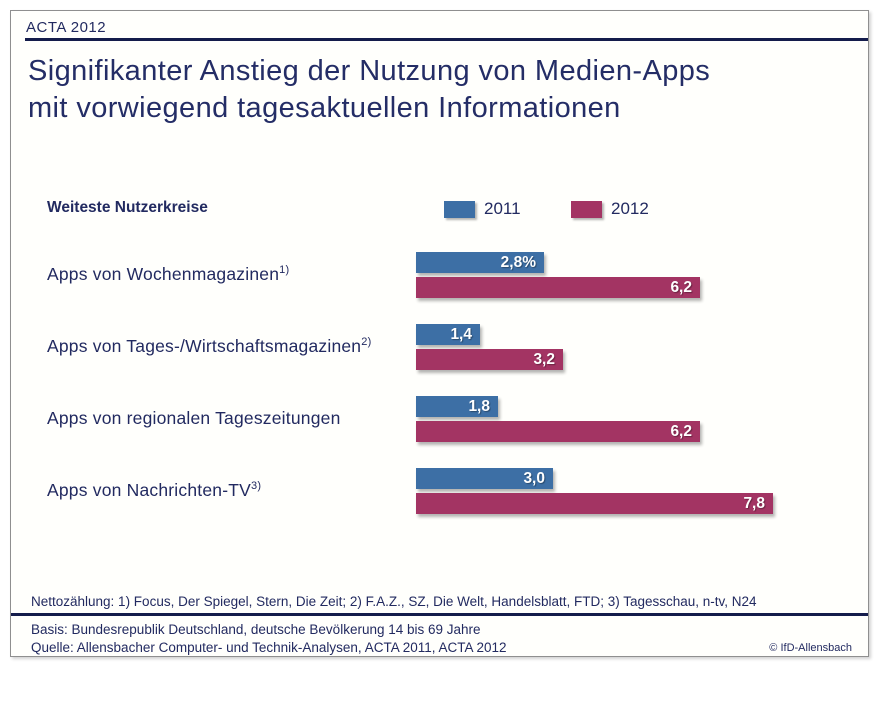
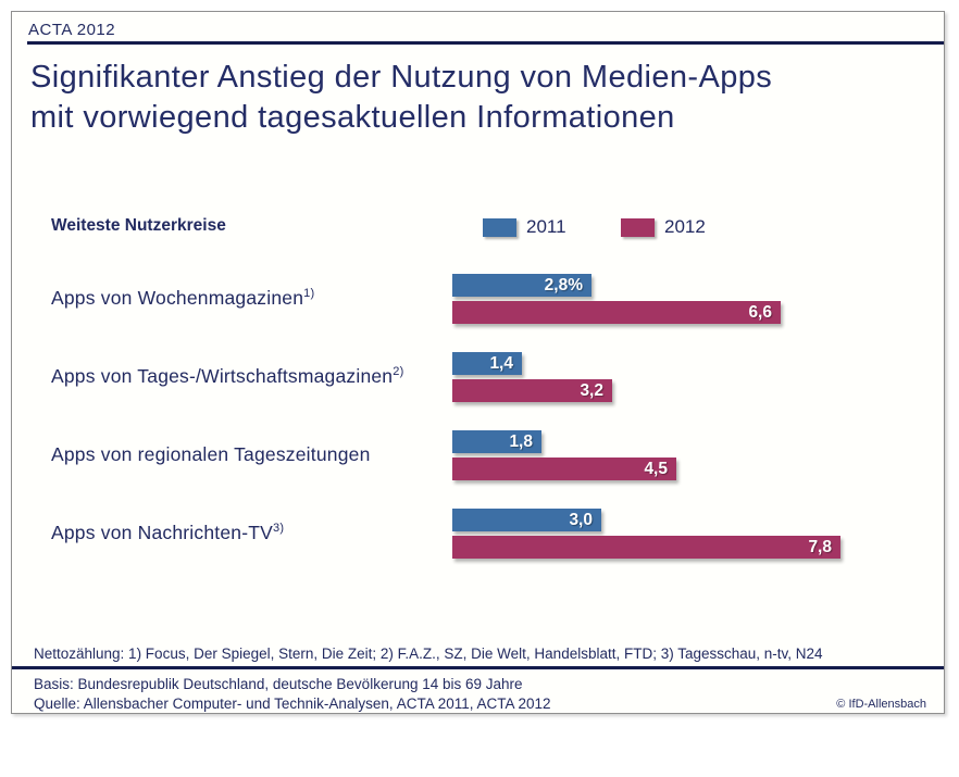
2012/Apps von Wochenmagazinen: 6,2 -> 6,6
2012/Apps von regionalen Tageszeitungen: 6,2 -> 4,5
